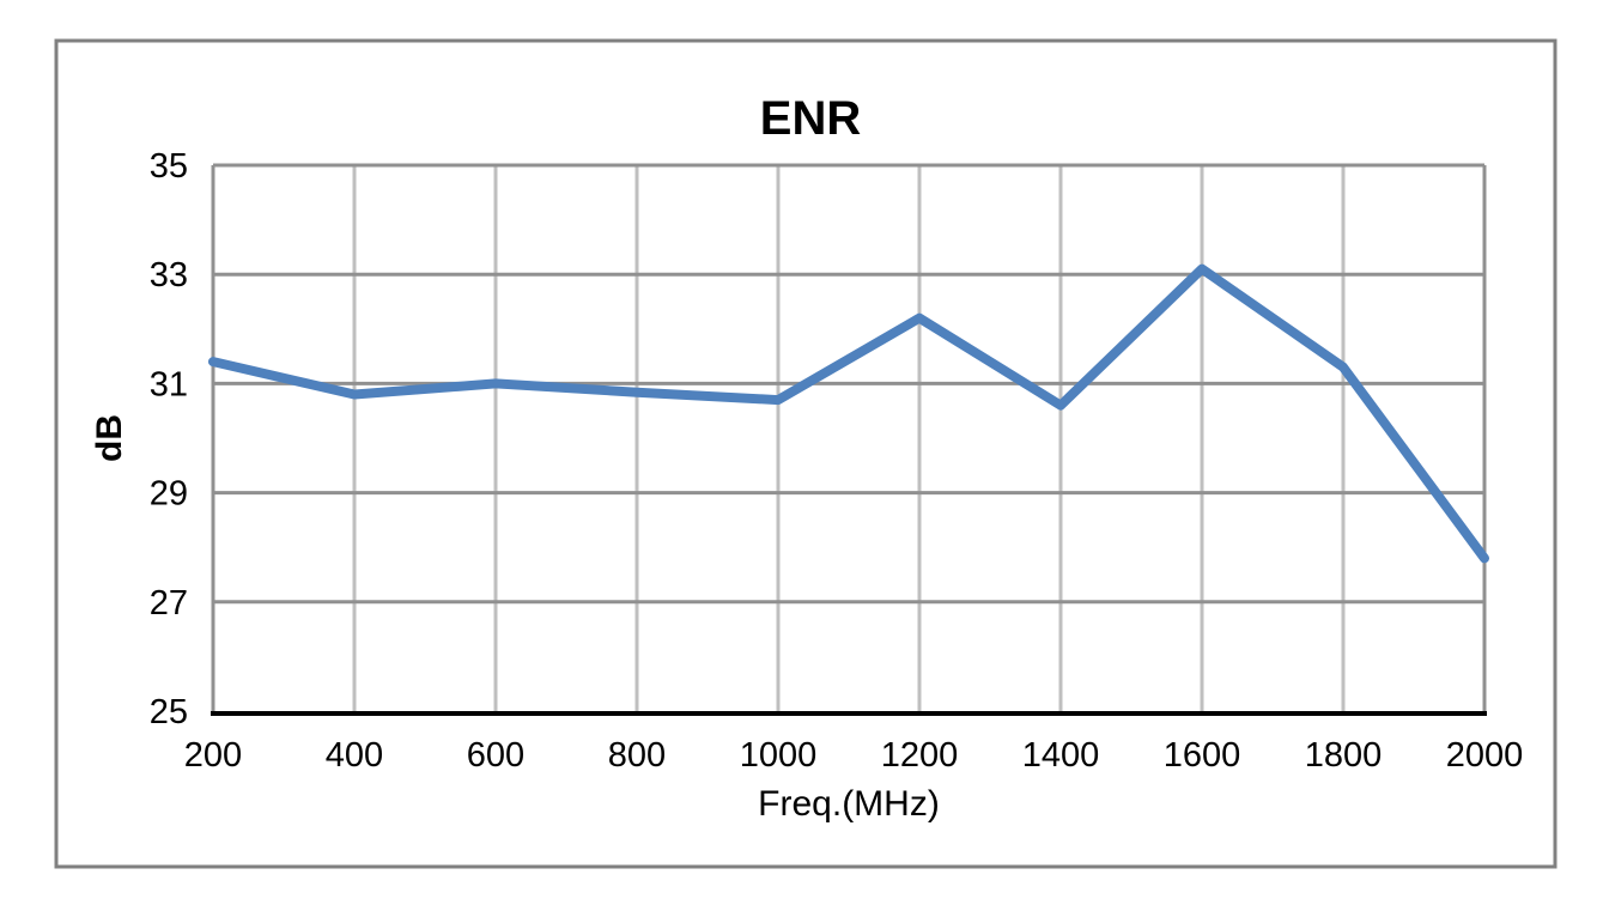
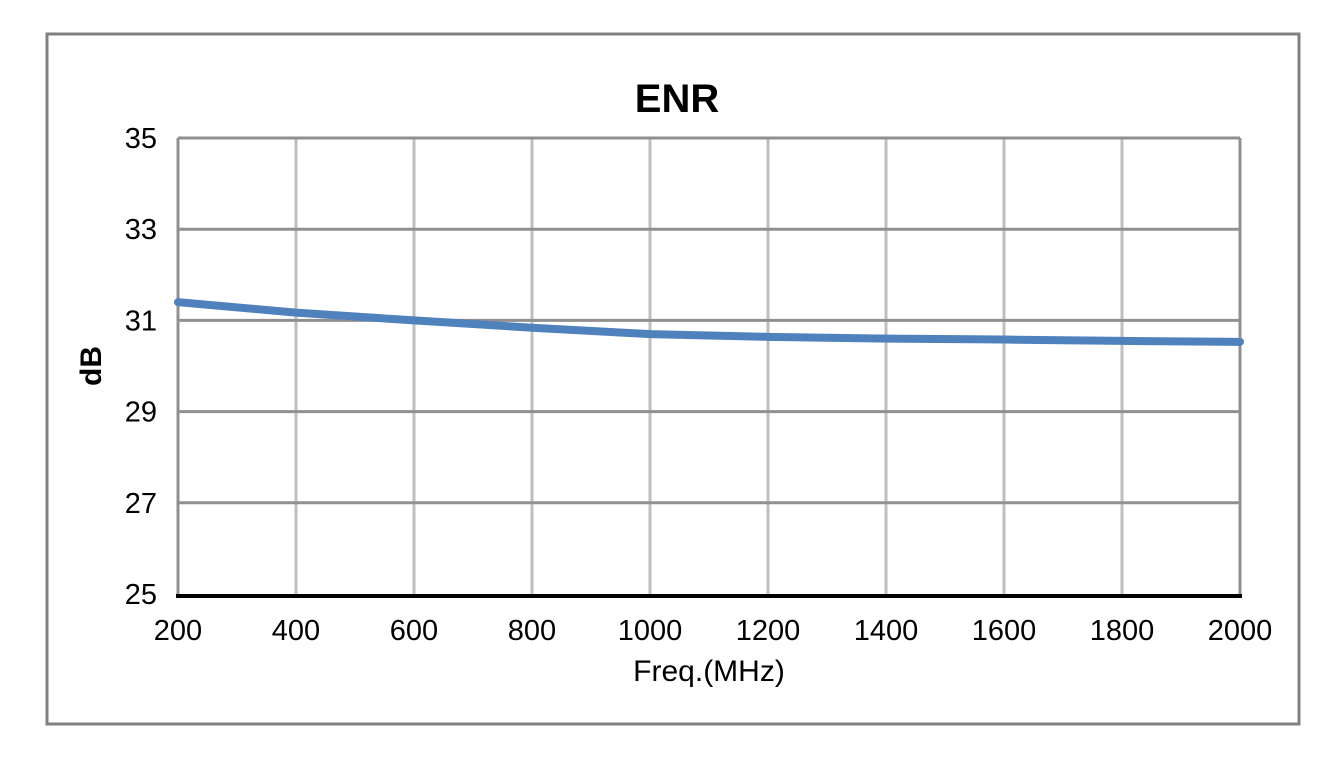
400: 30.8 -> 31.2
1200: 32.2 -> 30.6
1600: 33.1 -> 30.6
1800: 31.3 -> 30.6
2000: 27.8 -> 30.5
